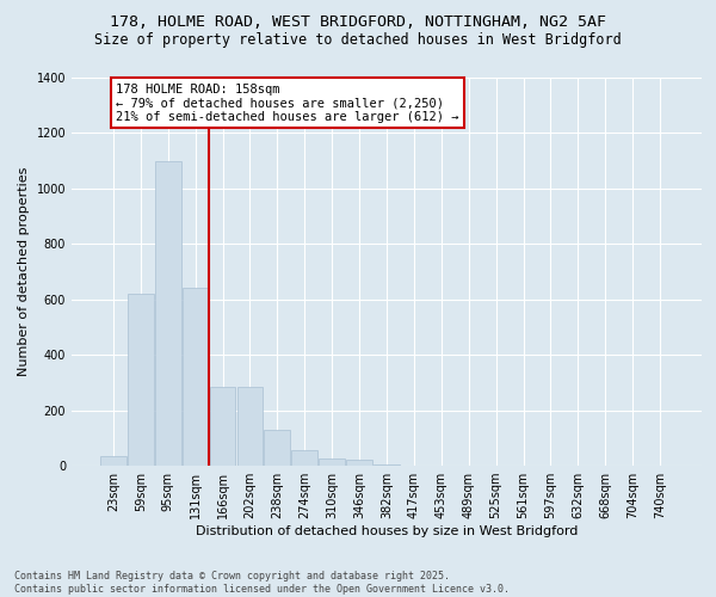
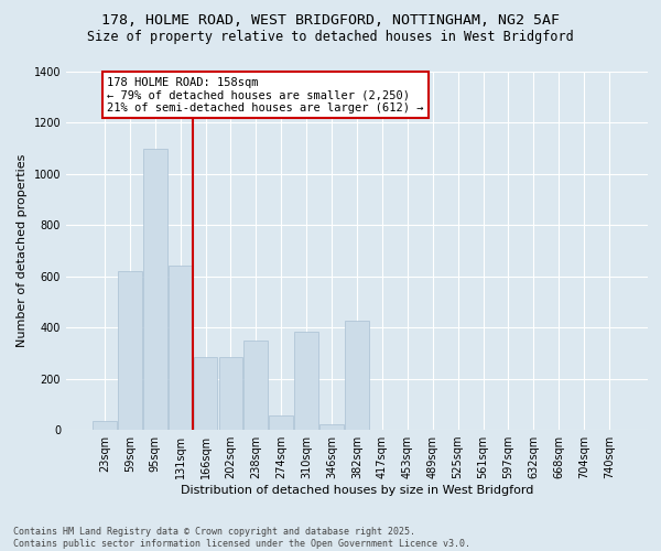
238sqm: 130 -> 350
310sqm: 25 -> 385
382sqm: 5 -> 425
